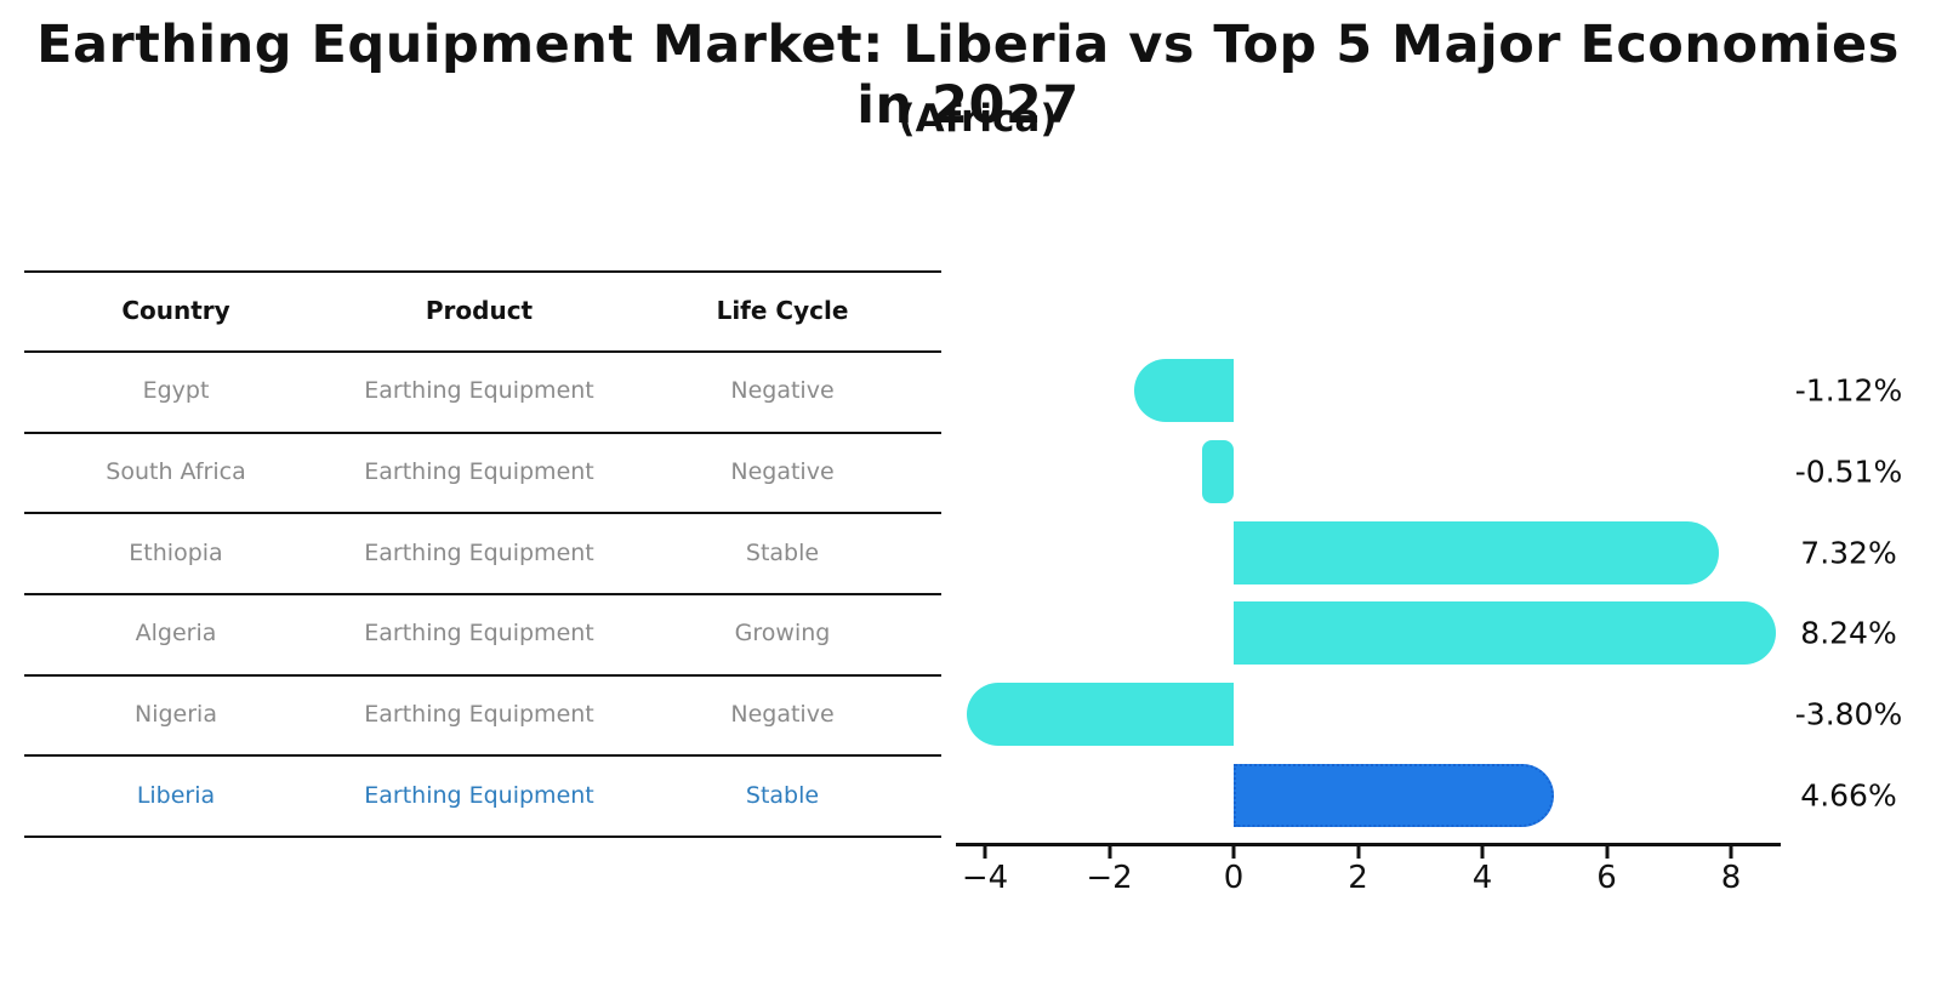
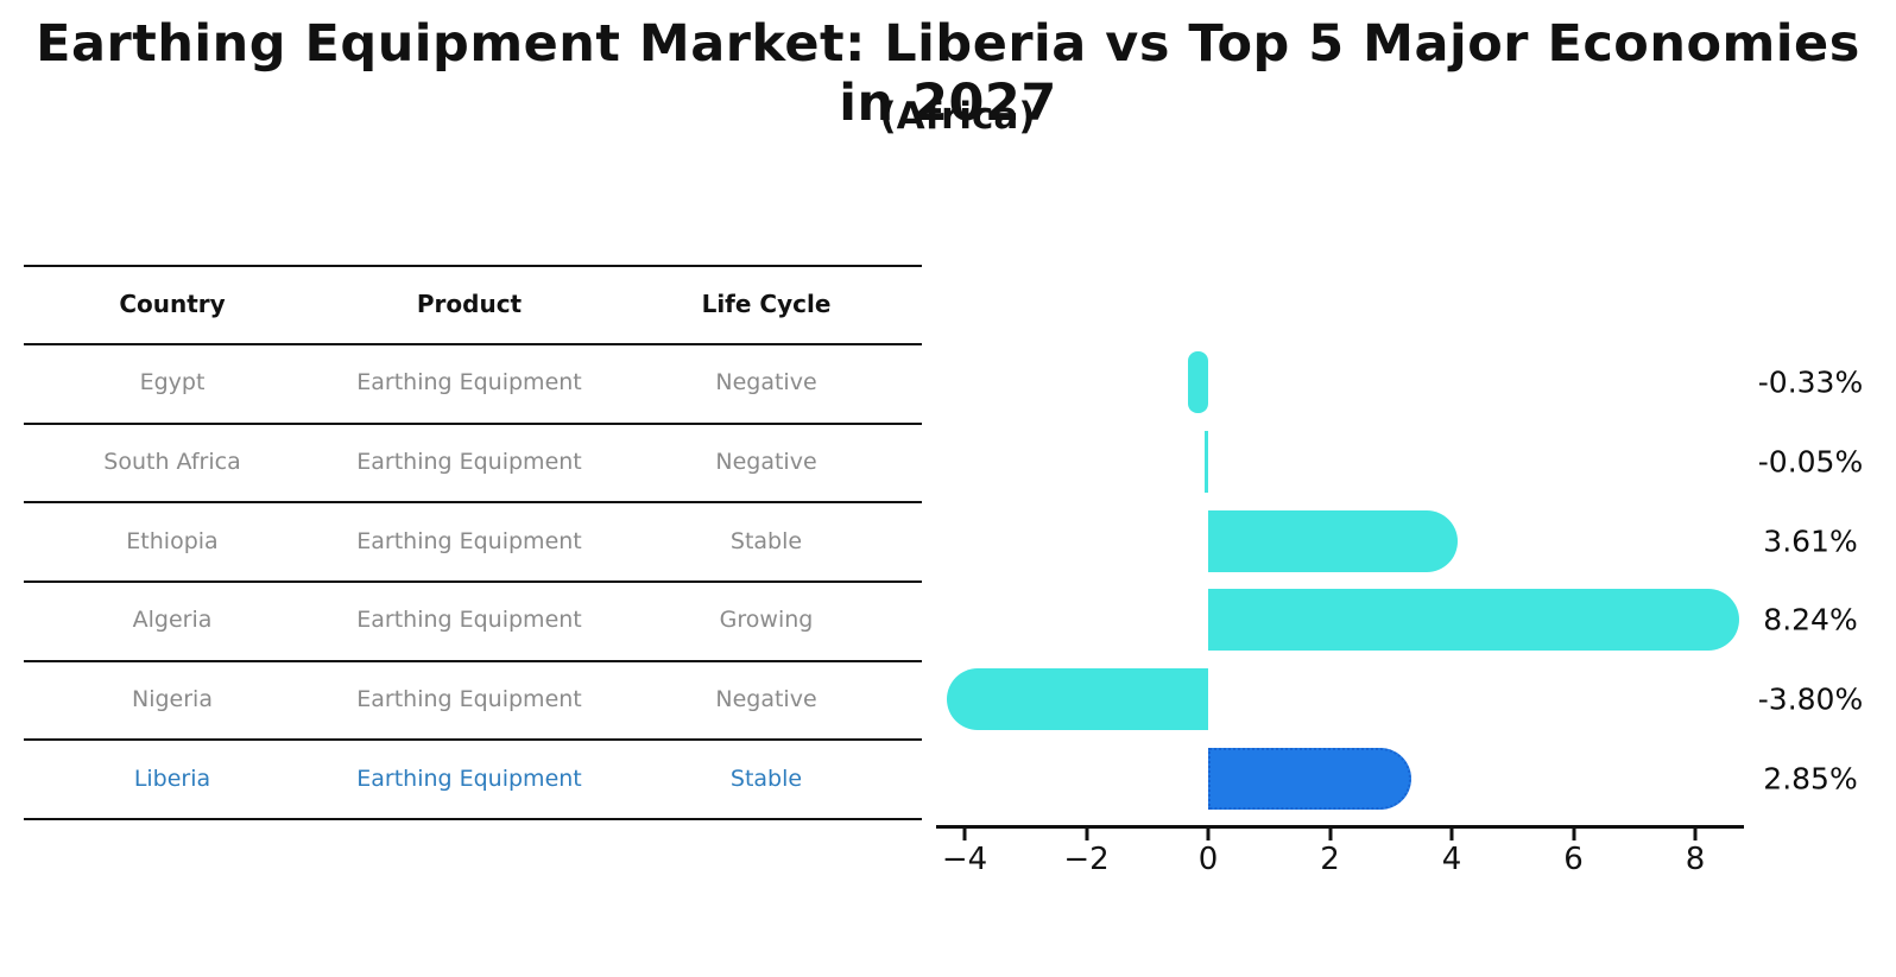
Egypt: -1.12% -> -0.33%
South Africa: -0.51% -> -0.05%
Ethiopia: 7.32% -> 3.61%
Liberia: 4.66% -> 2.85%
